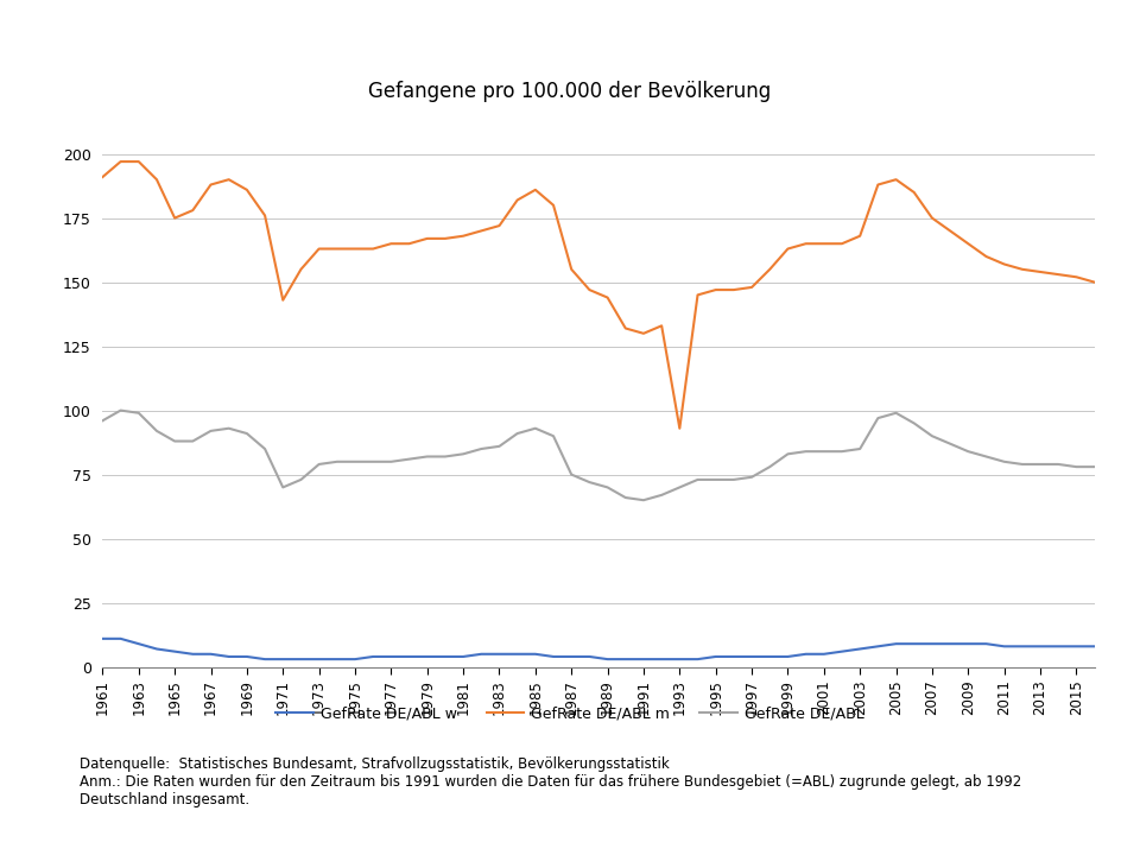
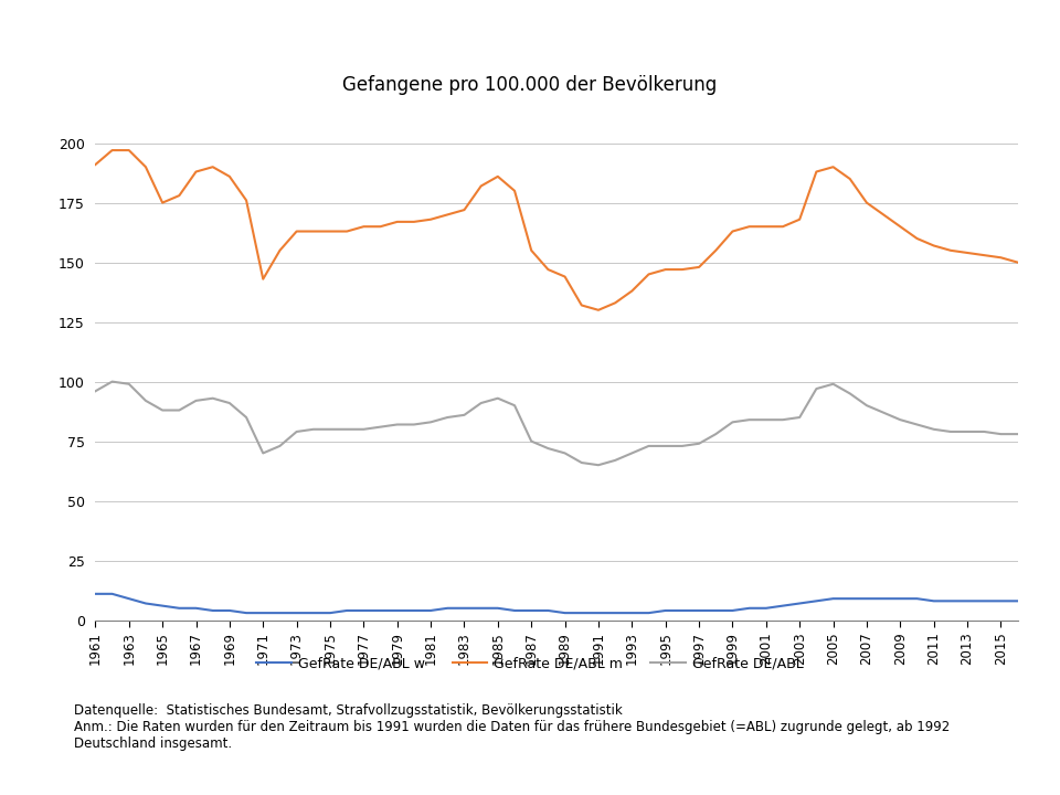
GefRate DE/ABL m/1993: 93 -> 138
